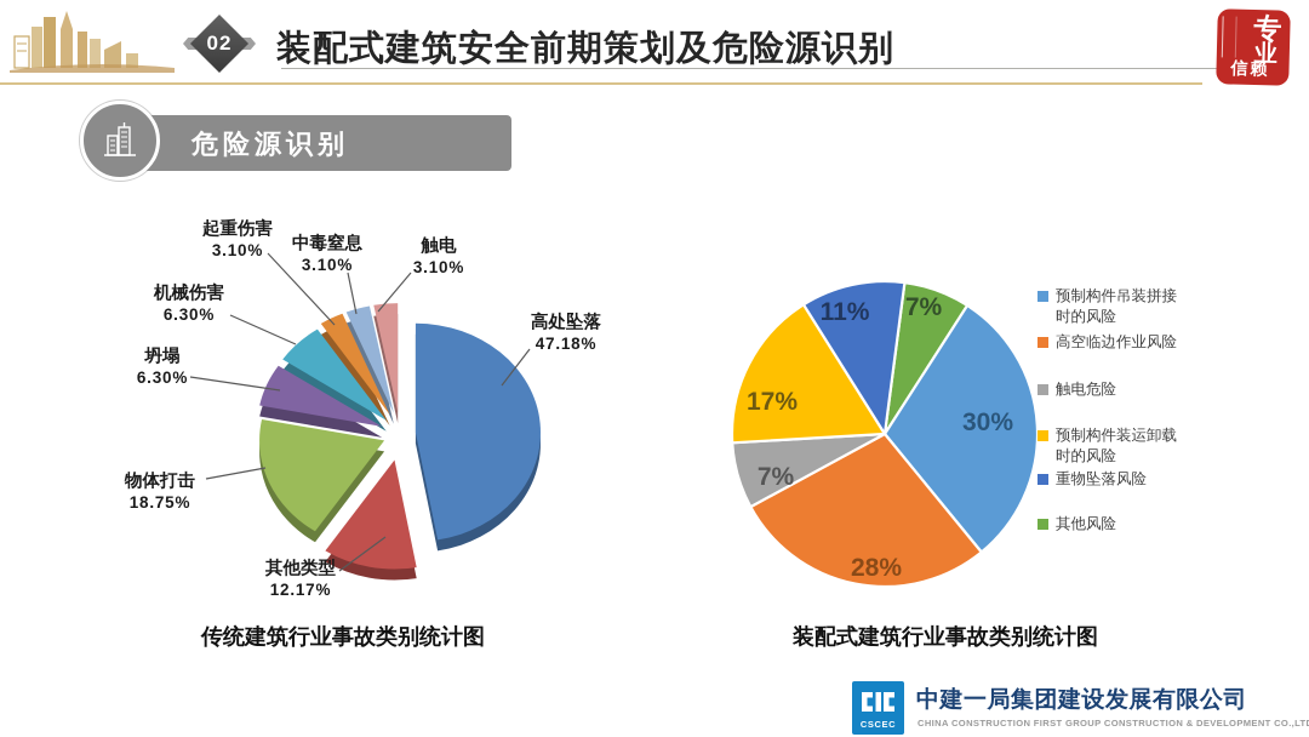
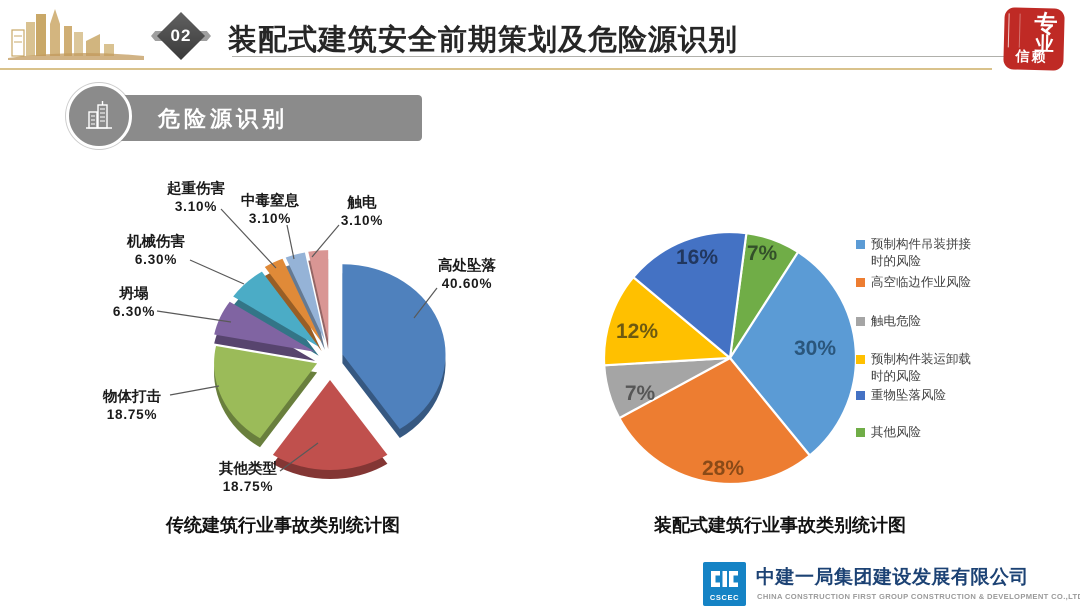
传统建筑行业事故类别统计图/高处坠落: 47.18% -> 40.60%
传统建筑行业事故类别统计图/其他类型: 12.17% -> 18.75%
装配式建筑行业事故类别统计图/预制构件装运卸载时的风险: 17% -> 12%
装配式建筑行业事故类别统计图/重物坠落风险: 11% -> 16%
